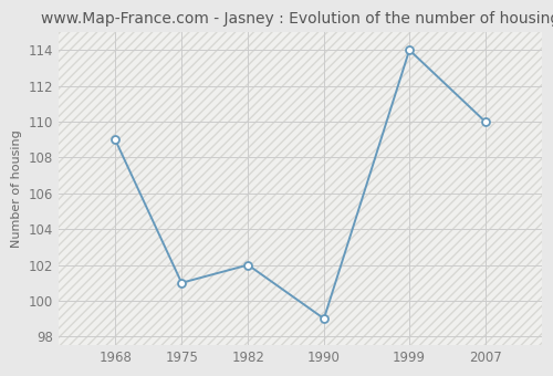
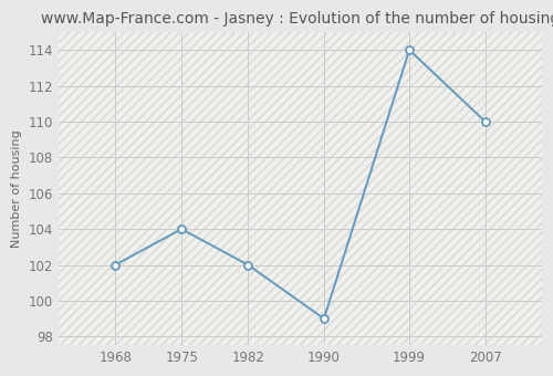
1968: 109 -> 102
1975: 101 -> 104
